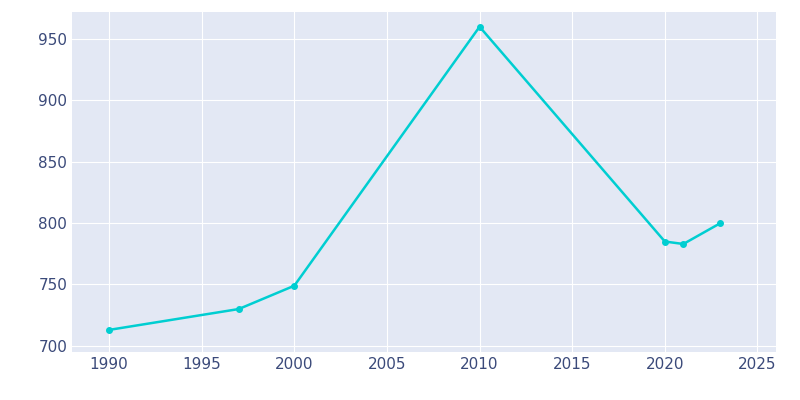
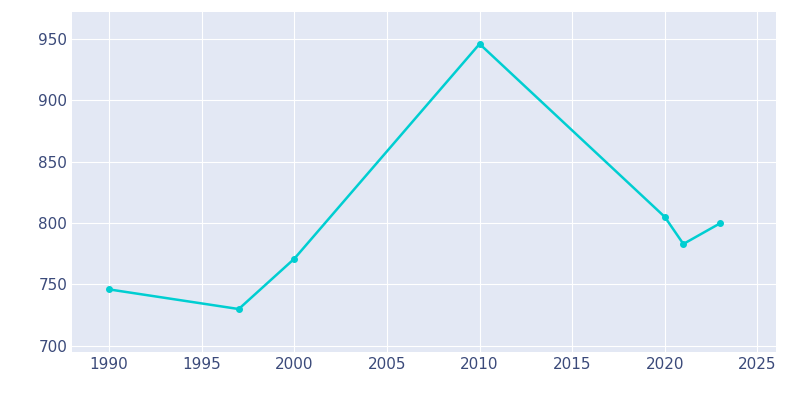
1990: 713 -> 746
2000: 749 -> 771
2010: 960 -> 946
2020: 785 -> 805
